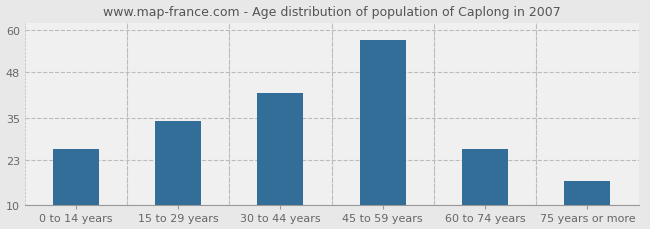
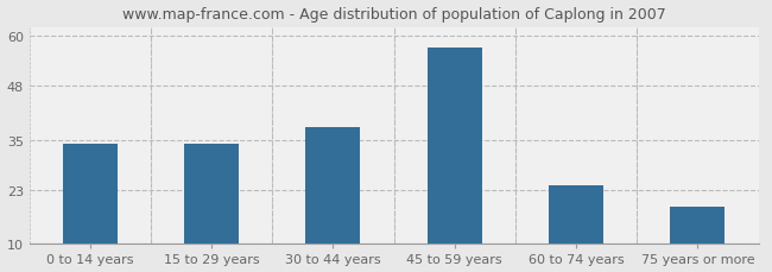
0 to 14 years: 26 -> 34
30 to 44 years: 42 -> 38
60 to 74 years: 26 -> 24
75 years or more: 17 -> 19
